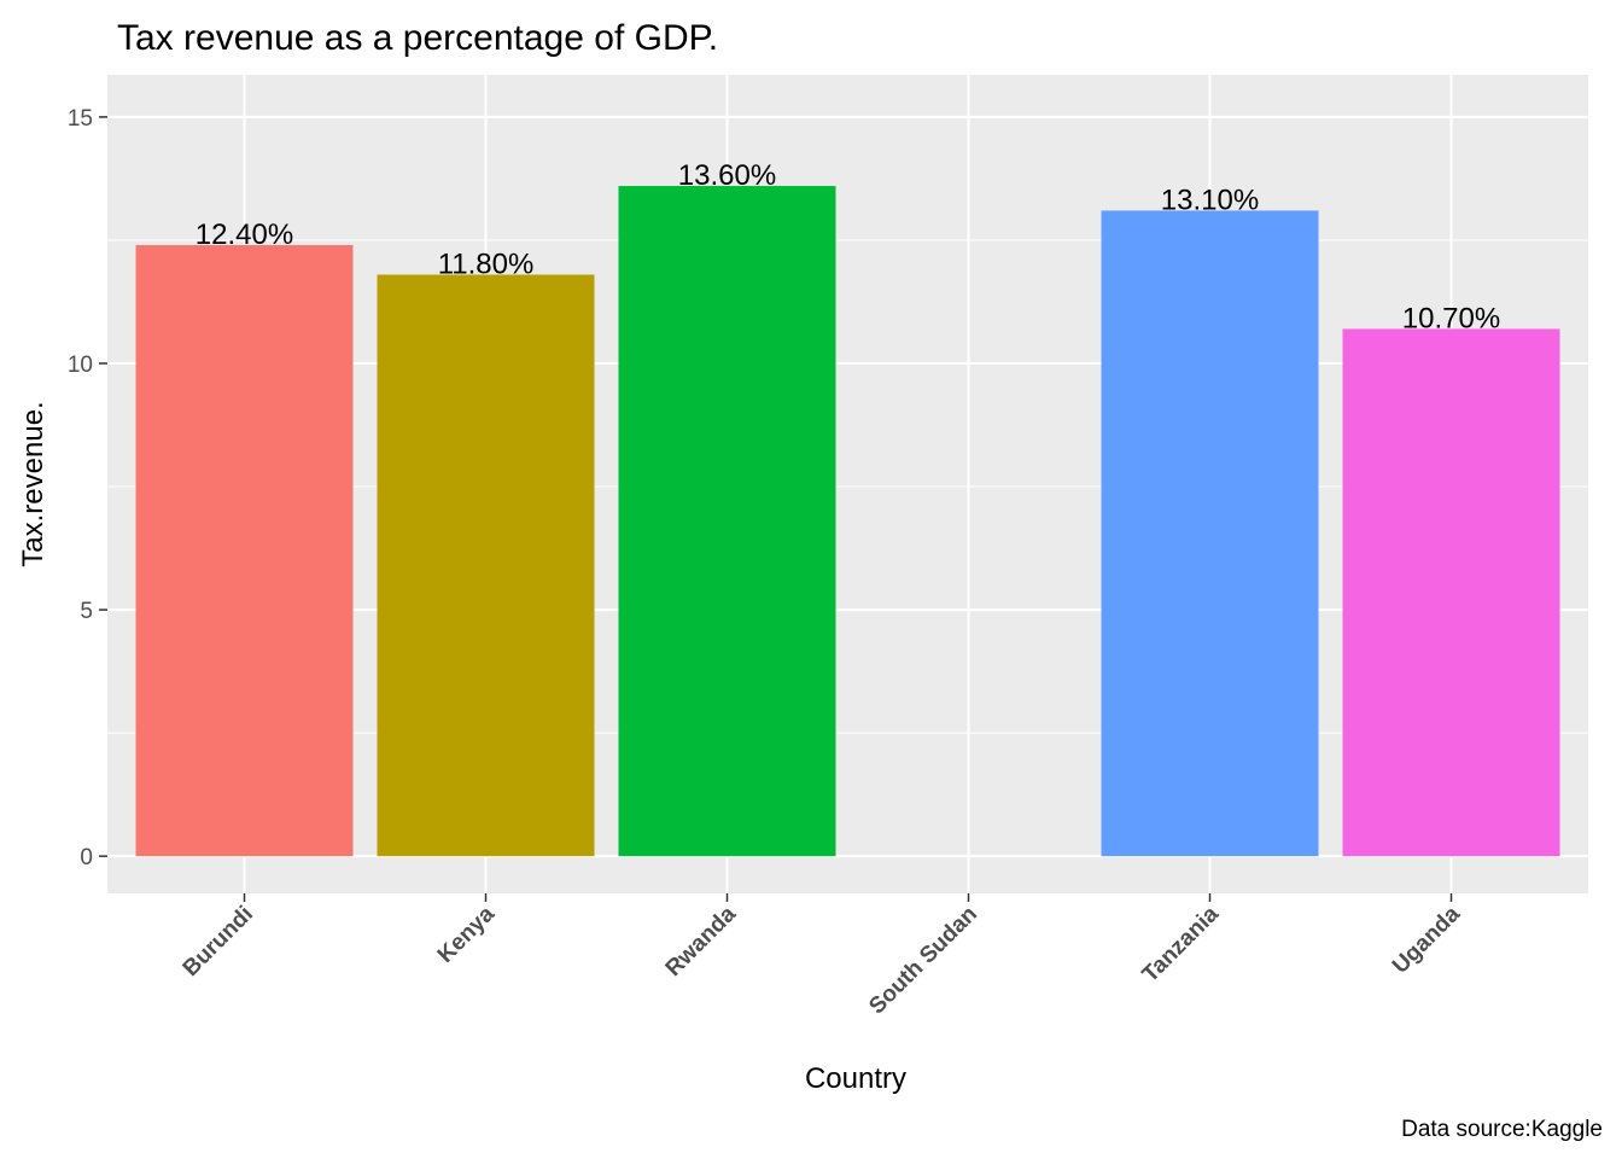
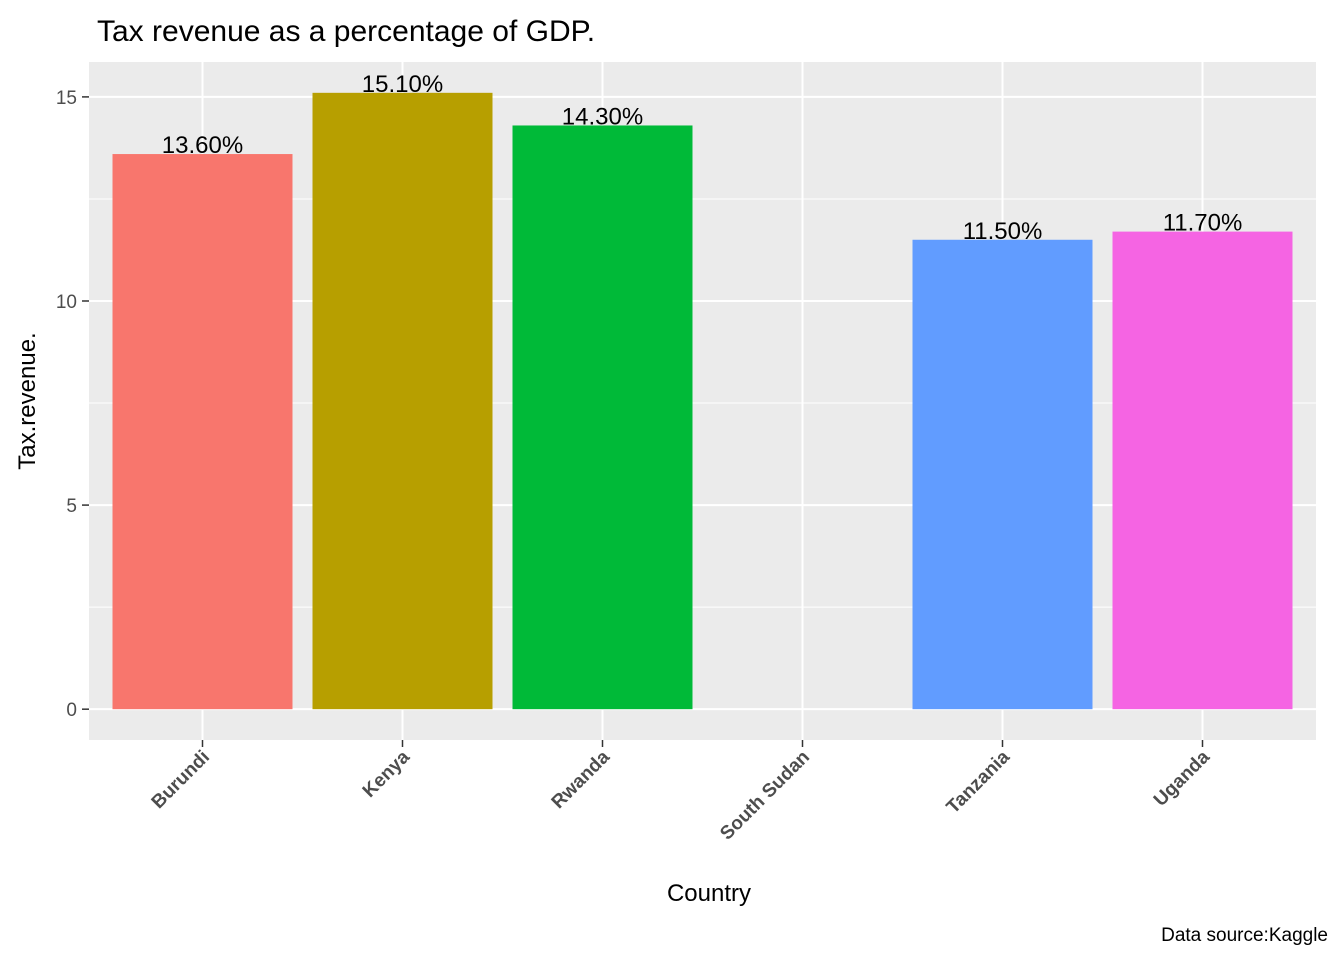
Burundi: 12.40% -> 13.60%
Kenya: 11.80% -> 15.10%
Rwanda: 13.60% -> 14.30%
Tanzania: 13.10% -> 11.50%
Uganda: 10.70% -> 11.70%
